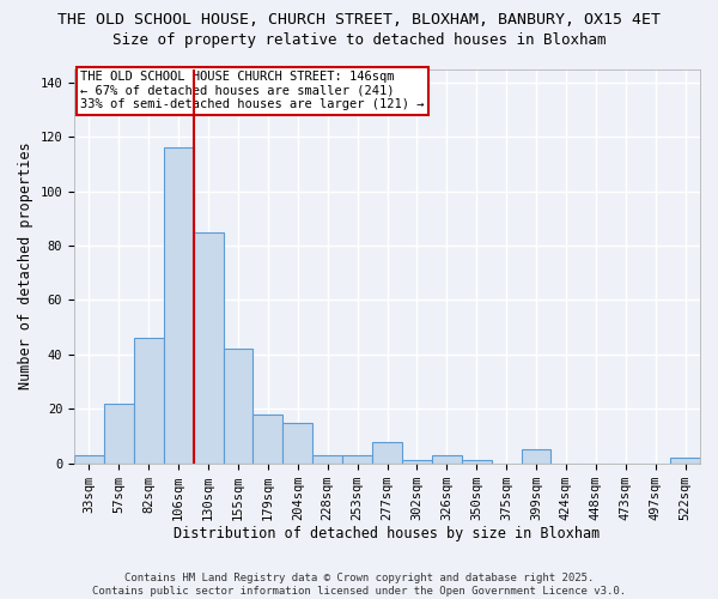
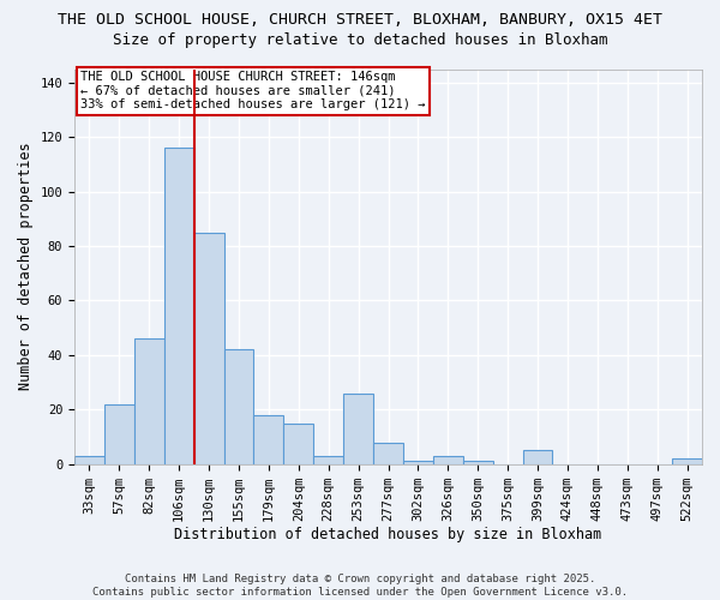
253sqm: 3 -> 26
